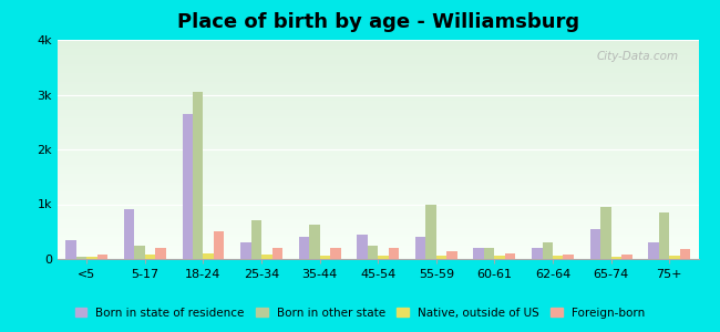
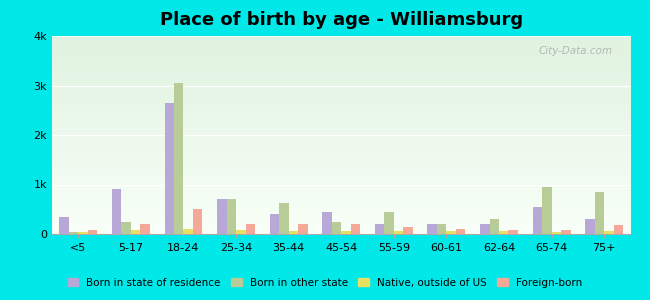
Born in state of residence/25-34: 0.30k -> 0.70k
Born in state of residence/55-59: 0.40k -> 0.20k
Born in other state/55-59: 1.00k -> 0.45k
